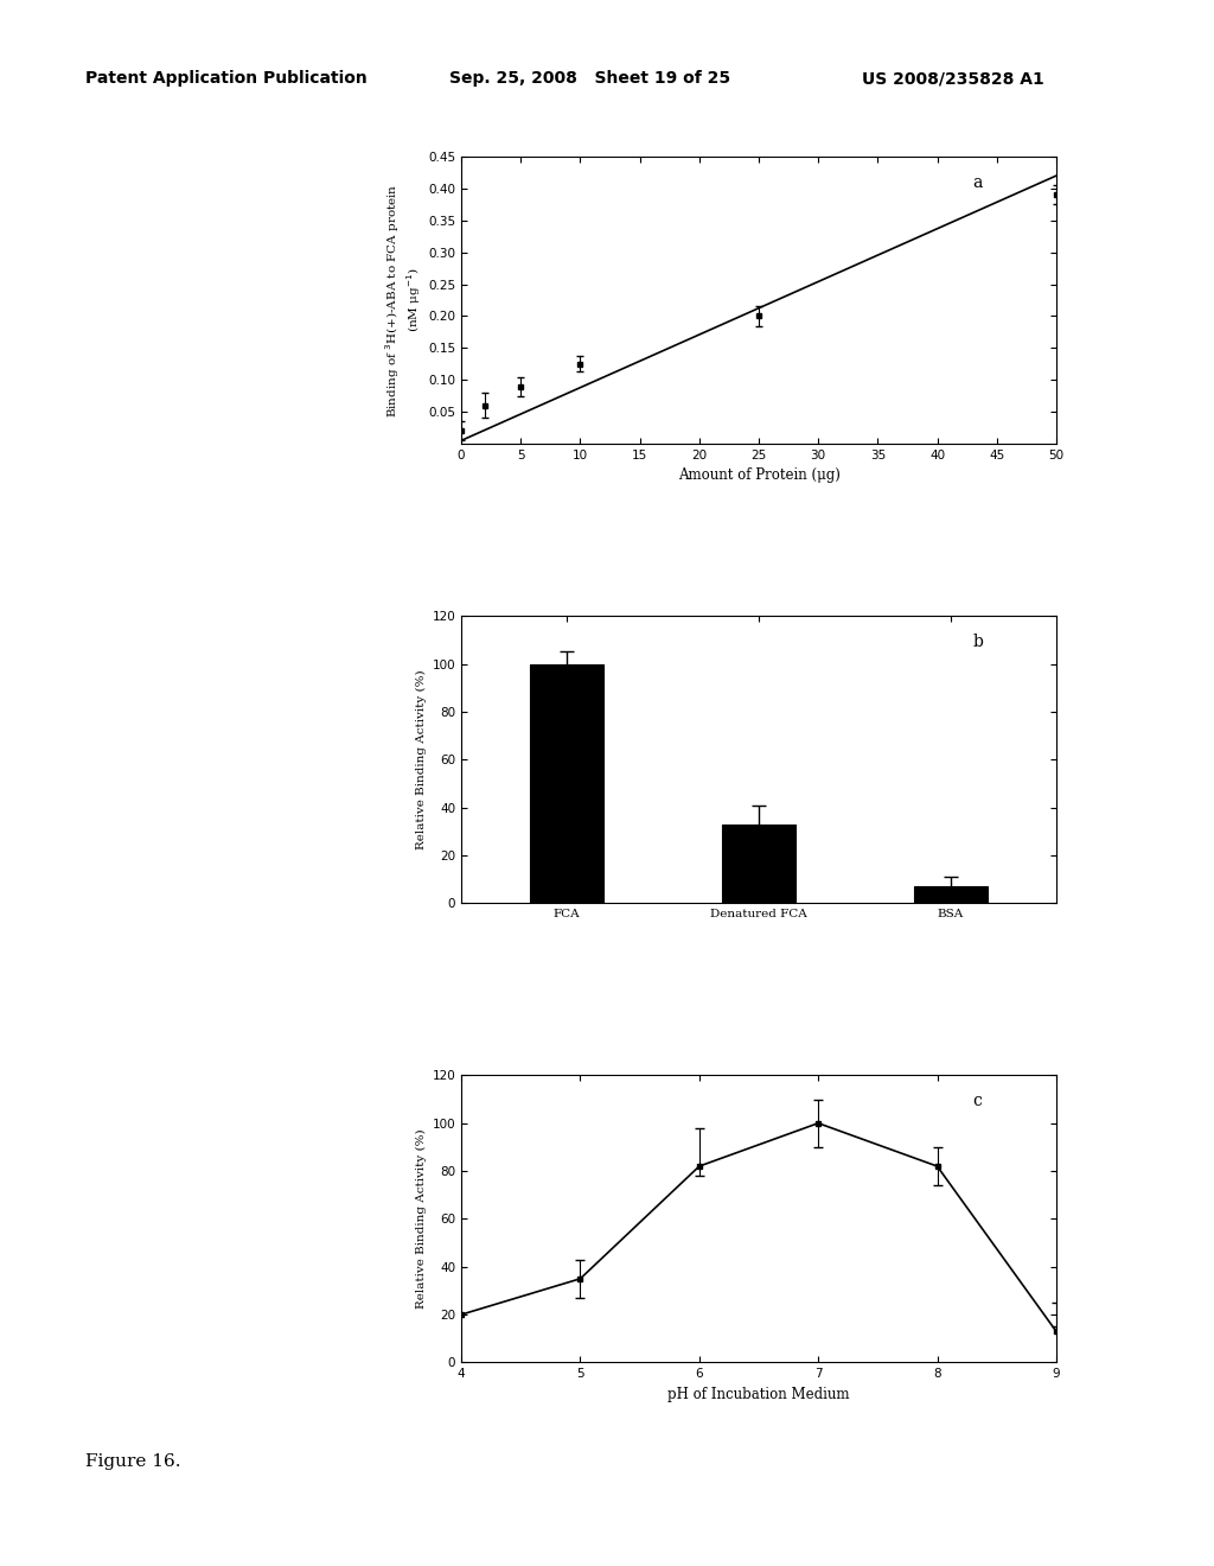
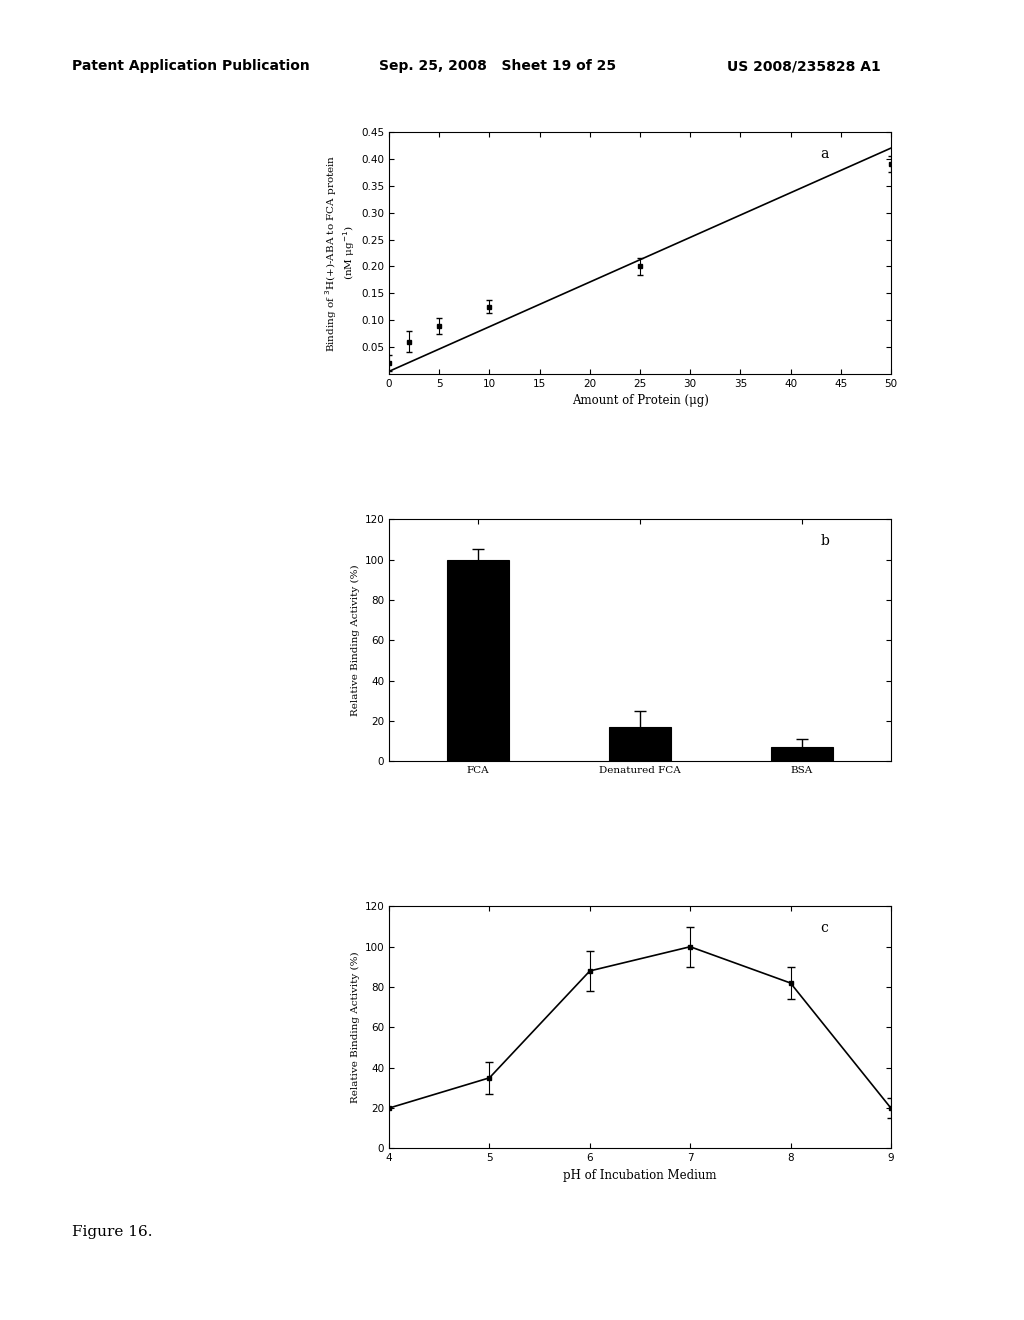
Denatured FCA: 33 -> 17
6: 82 -> 88
9: 13 -> 20
